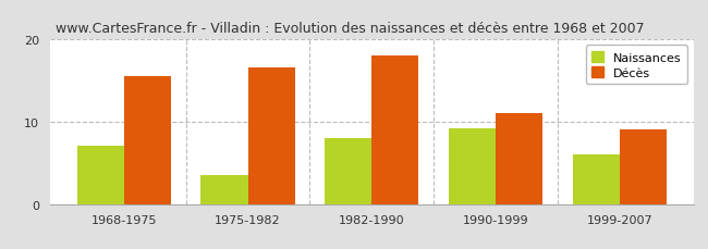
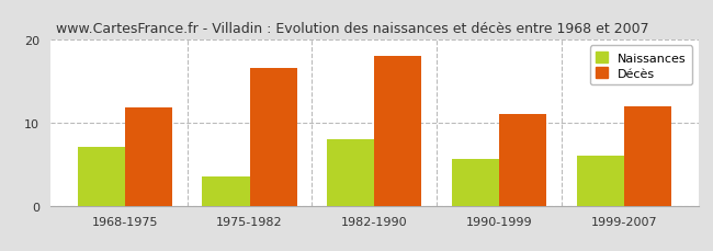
Décès/1968-1975: 15.5 -> 11.8
Naissances/1990-1999: 9.2 -> 5.6
Décès/1999-2007: 9.0 -> 12.0
